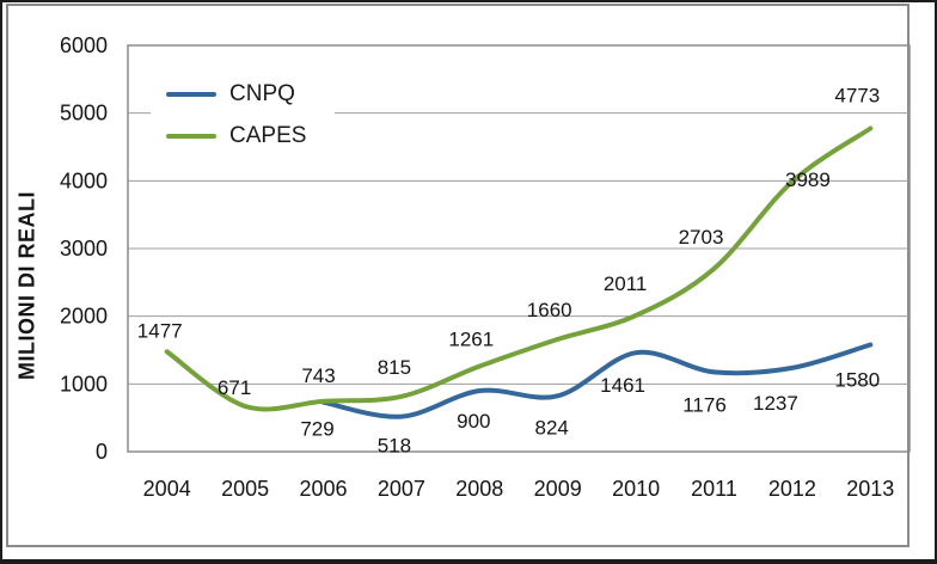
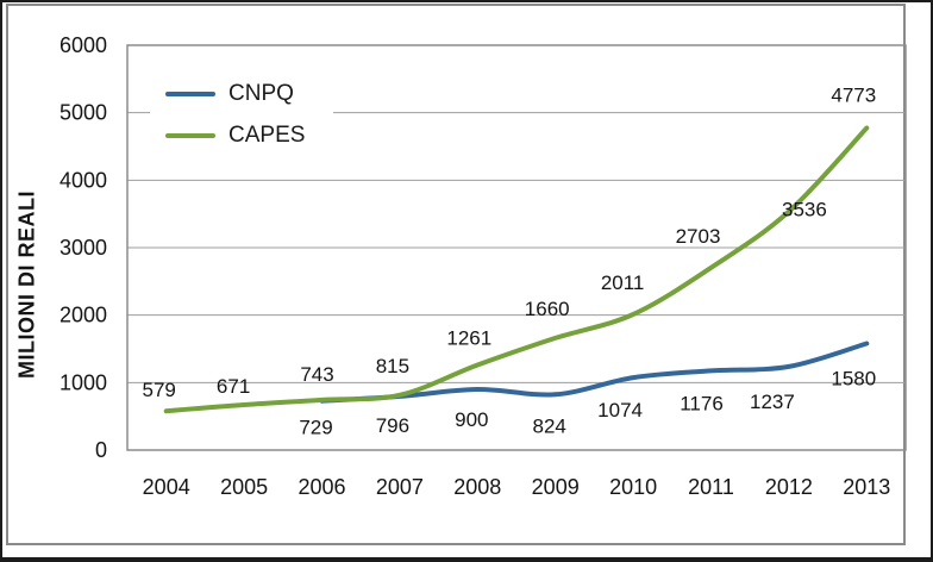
CAPES/2004: 1477 -> 579
CNPQ/2007: 518 -> 796
CNPQ/2010: 1461 -> 1074
CAPES/2012: 3989 -> 3536
